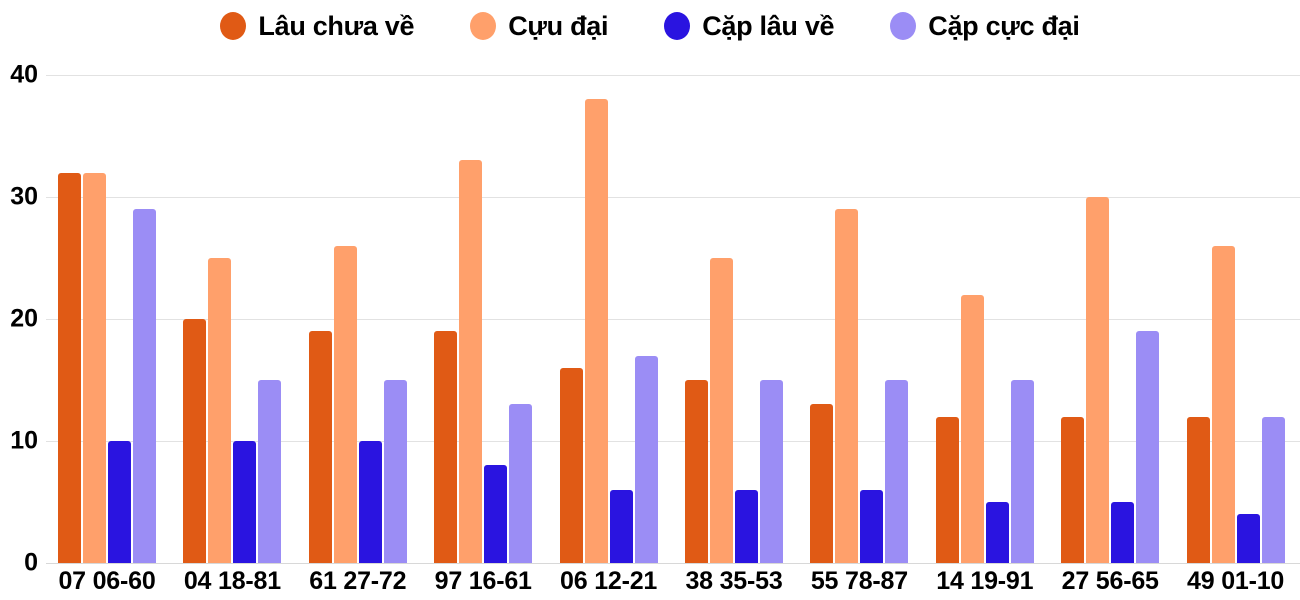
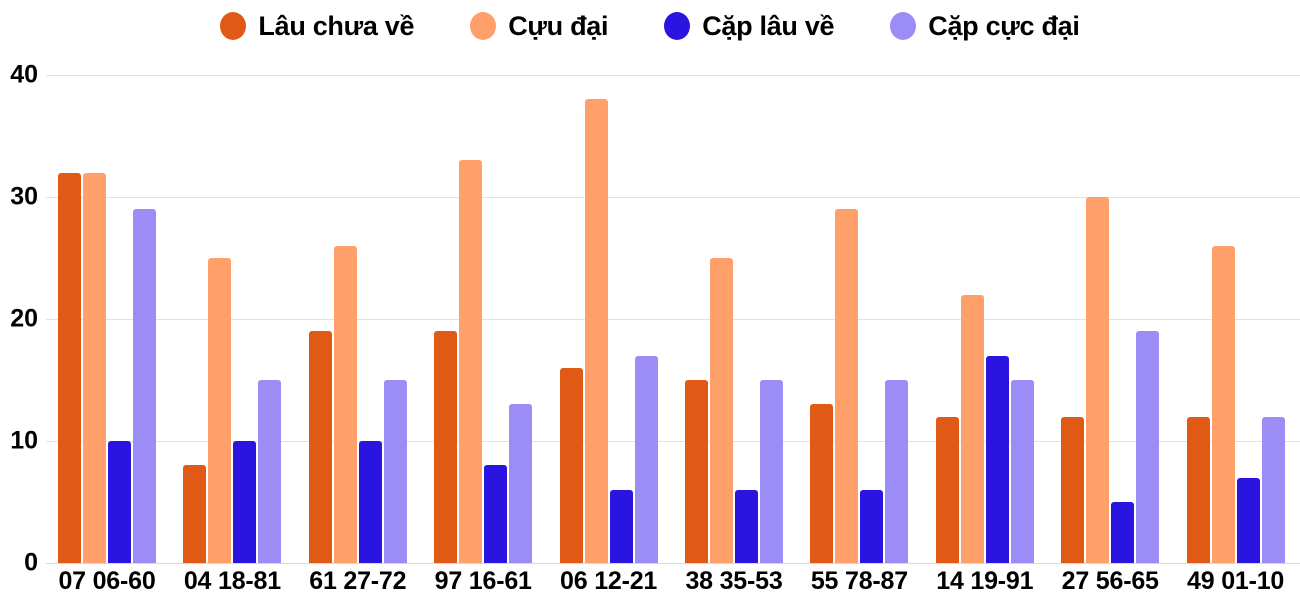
Lâu chưa về/04 18-81: 20 -> 8
Cặp lâu về/14 19-91: 5 -> 17
Cặp lâu về/49 01-10: 4 -> 7
